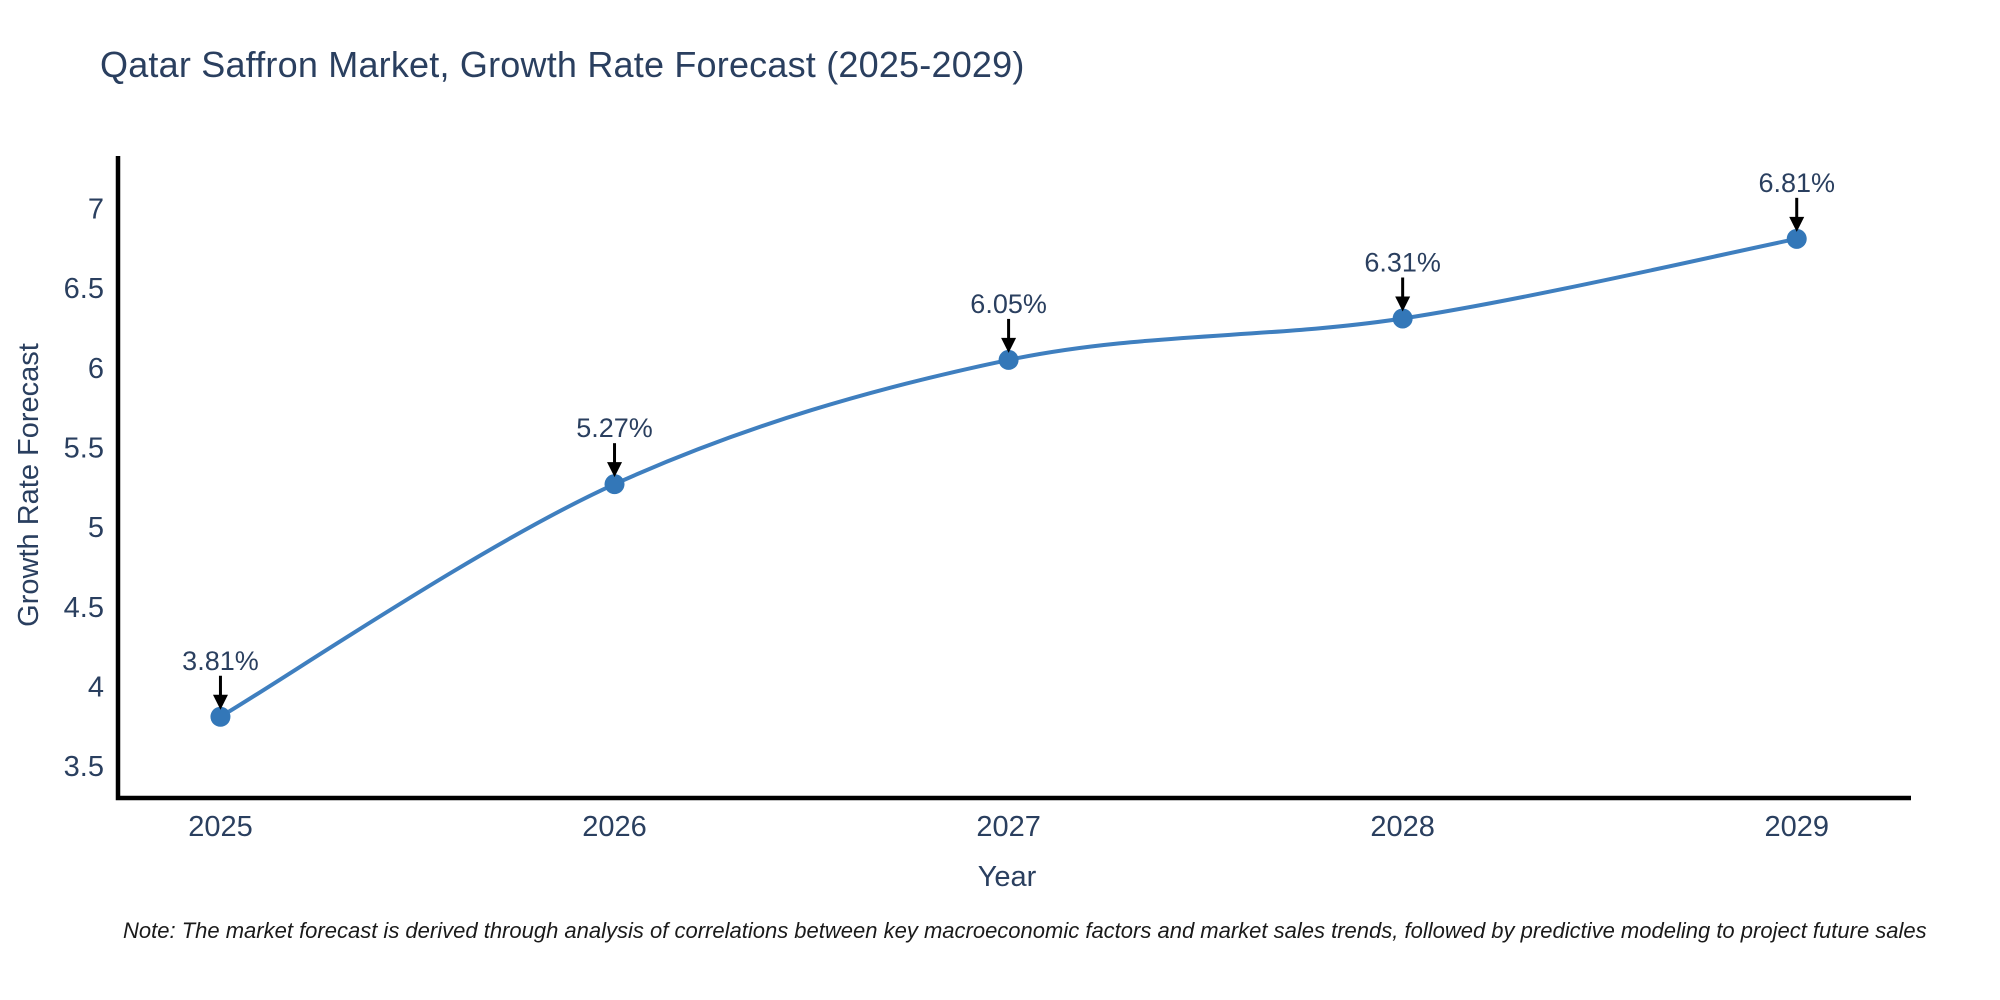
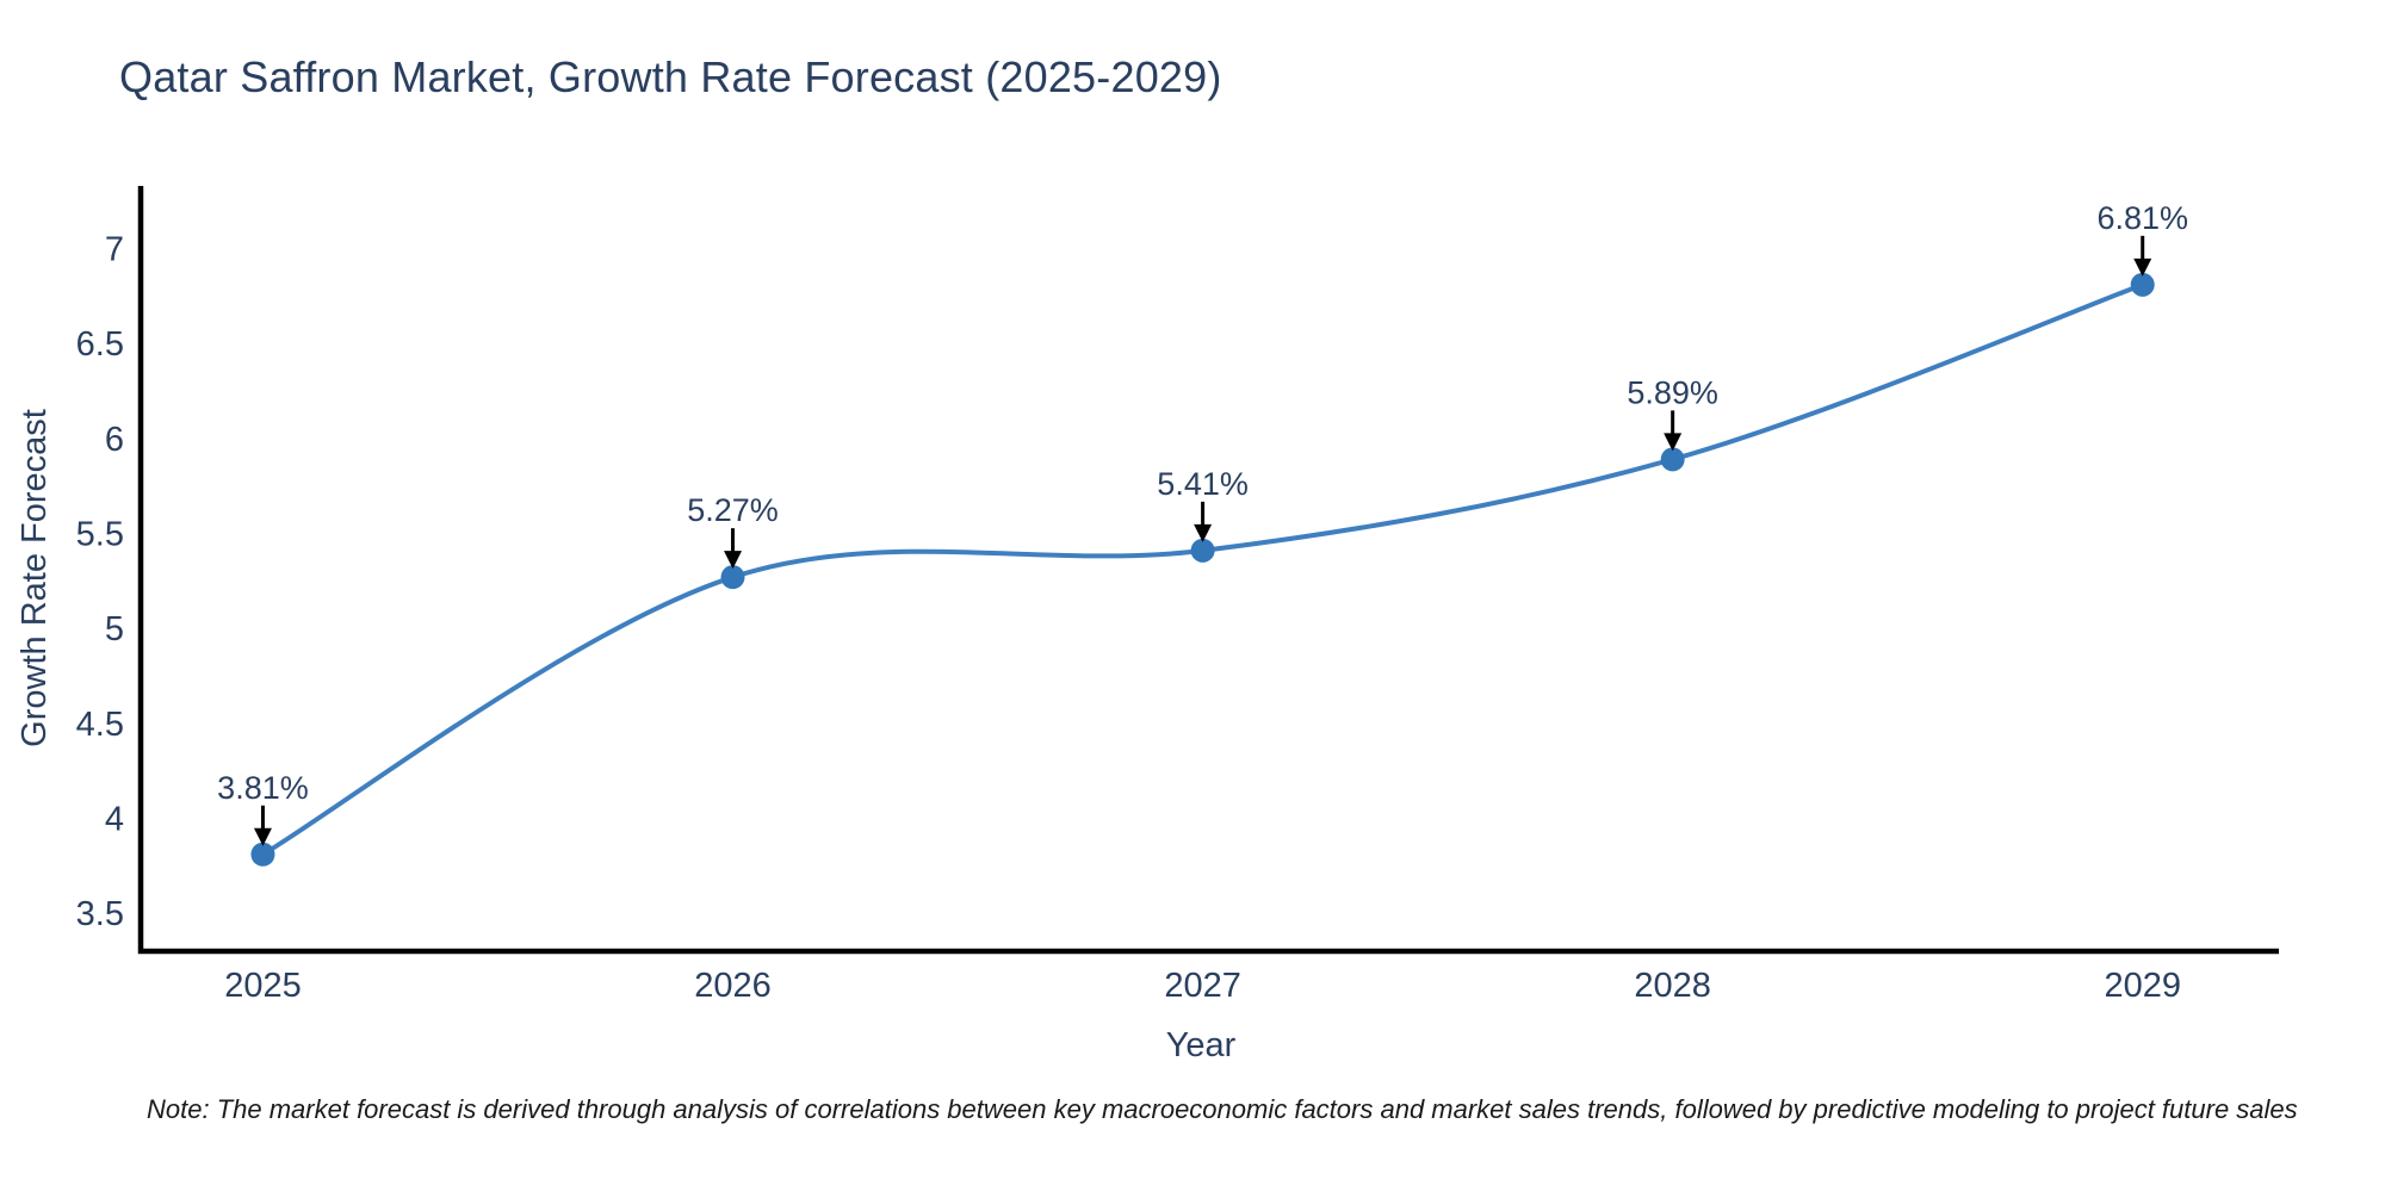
2027: 6.05% -> 5.41%
2028: 6.31% -> 5.89%
